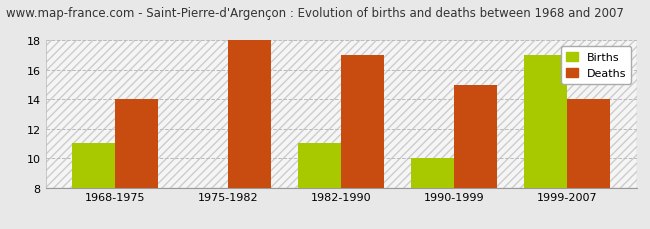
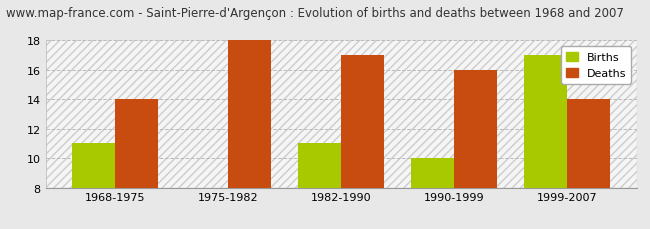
Deaths/1990-1999: 15 -> 16
